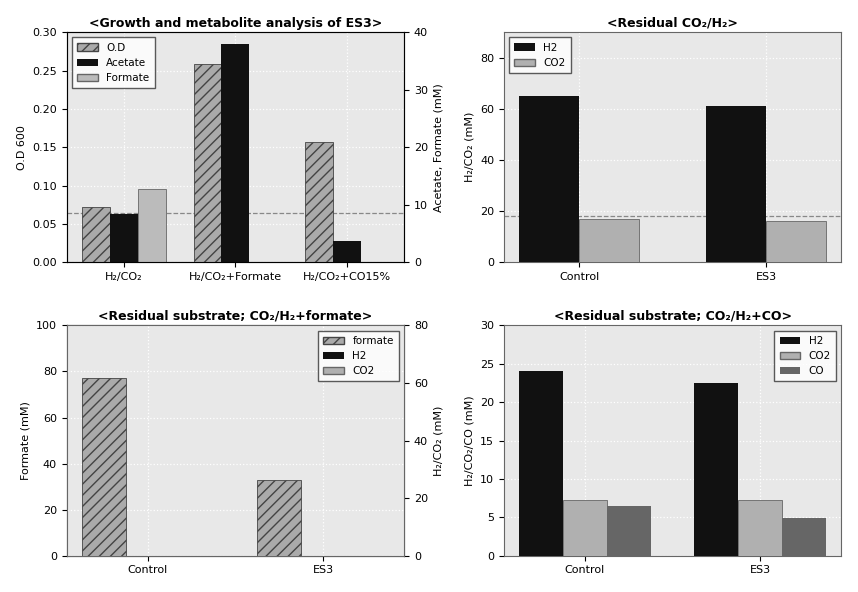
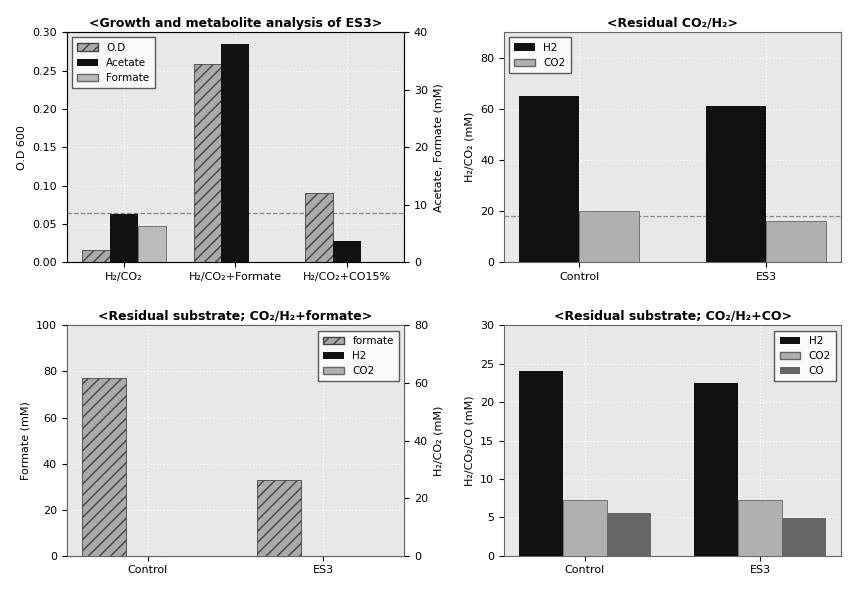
<Growth and metabolite analysis of ES3>/O.D/H₂/CO₂: 0.072 -> 0.016
<Growth and metabolite analysis of ES3>/Formate/H₂/CO₂: 0.096 -> 0.048
<Growth and metabolite analysis of ES3>/O.D/H₂/CO₂+CO15%: 0.157 -> 0.090
<Residual CO₂/H₂>/CO2/Control: 17 -> 20
<Residual substrate; CO₂/H₂+CO>/CO/Control: 6.5 -> 5.6
